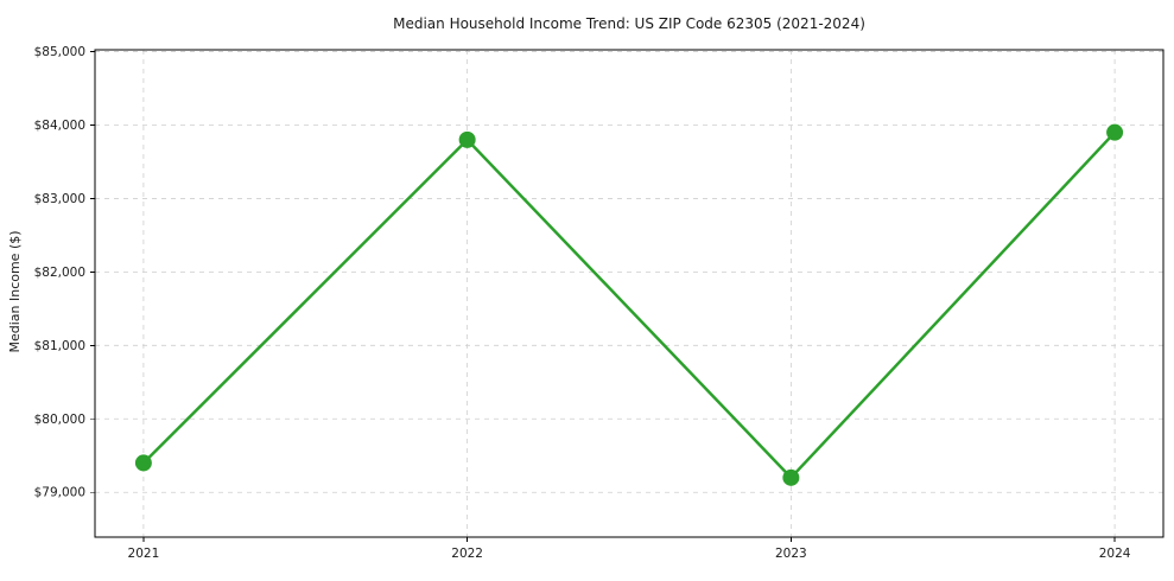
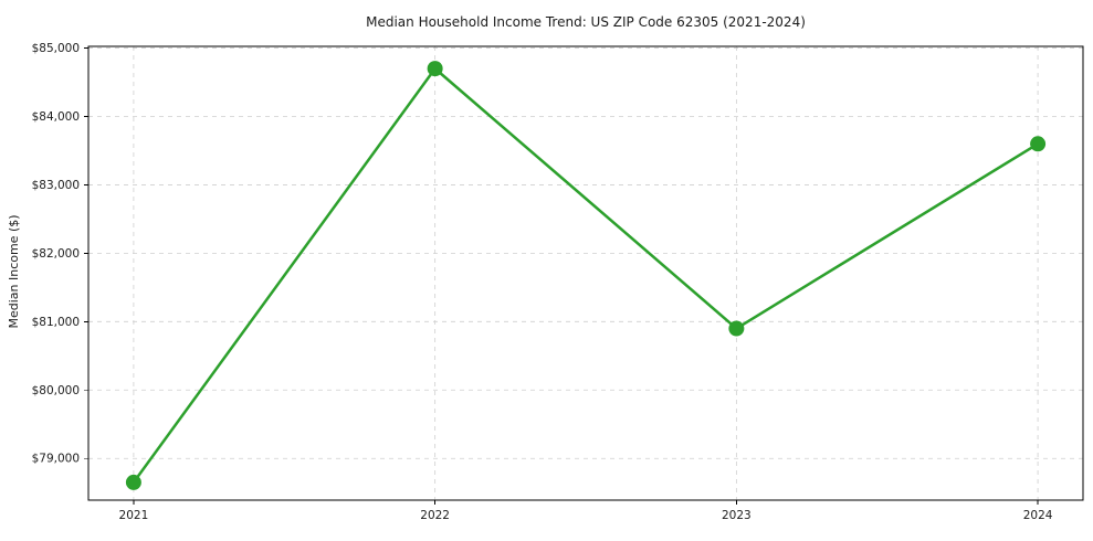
2021: $79400 -> $78600
2022: $83800 -> $84700
2023: $79200 -> $80900
2024: $83900 -> $83600
